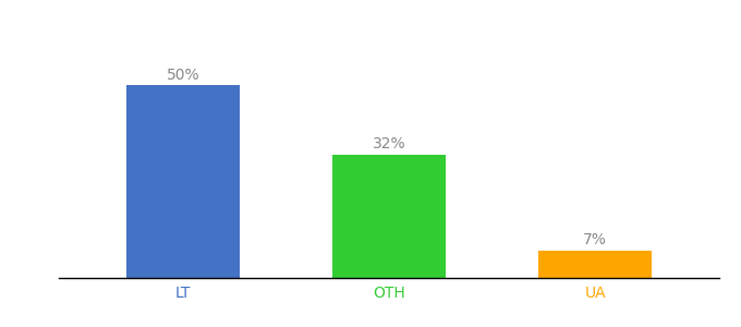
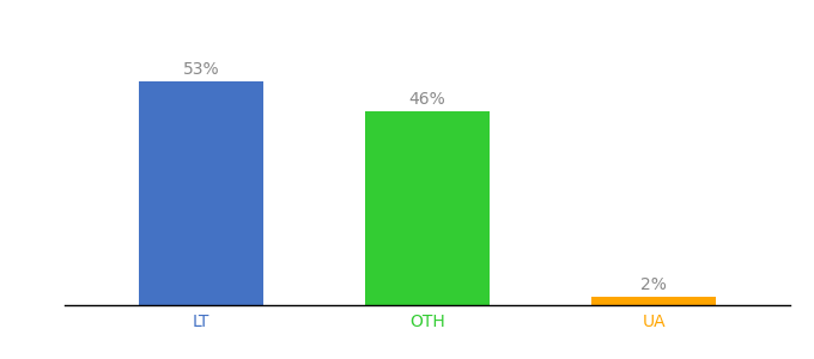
LT: 50% -> 53%
OTH: 32% -> 46%
UA: 7% -> 2%
